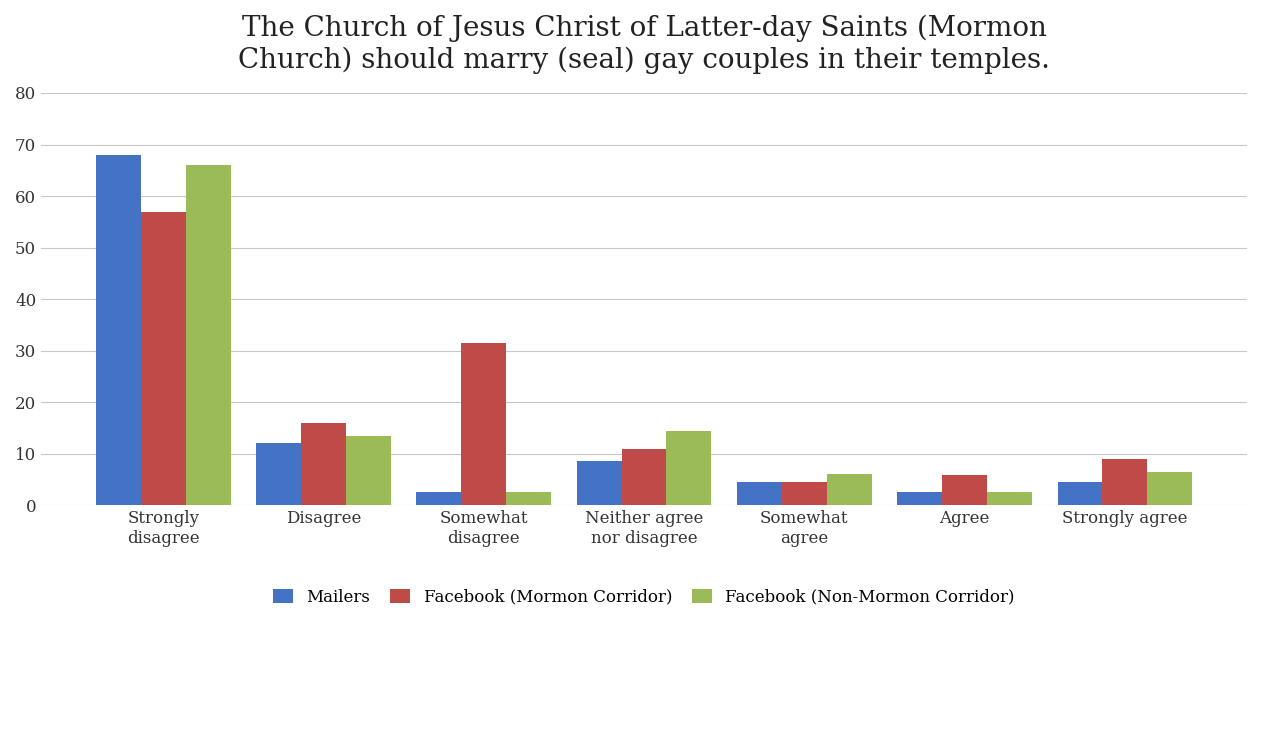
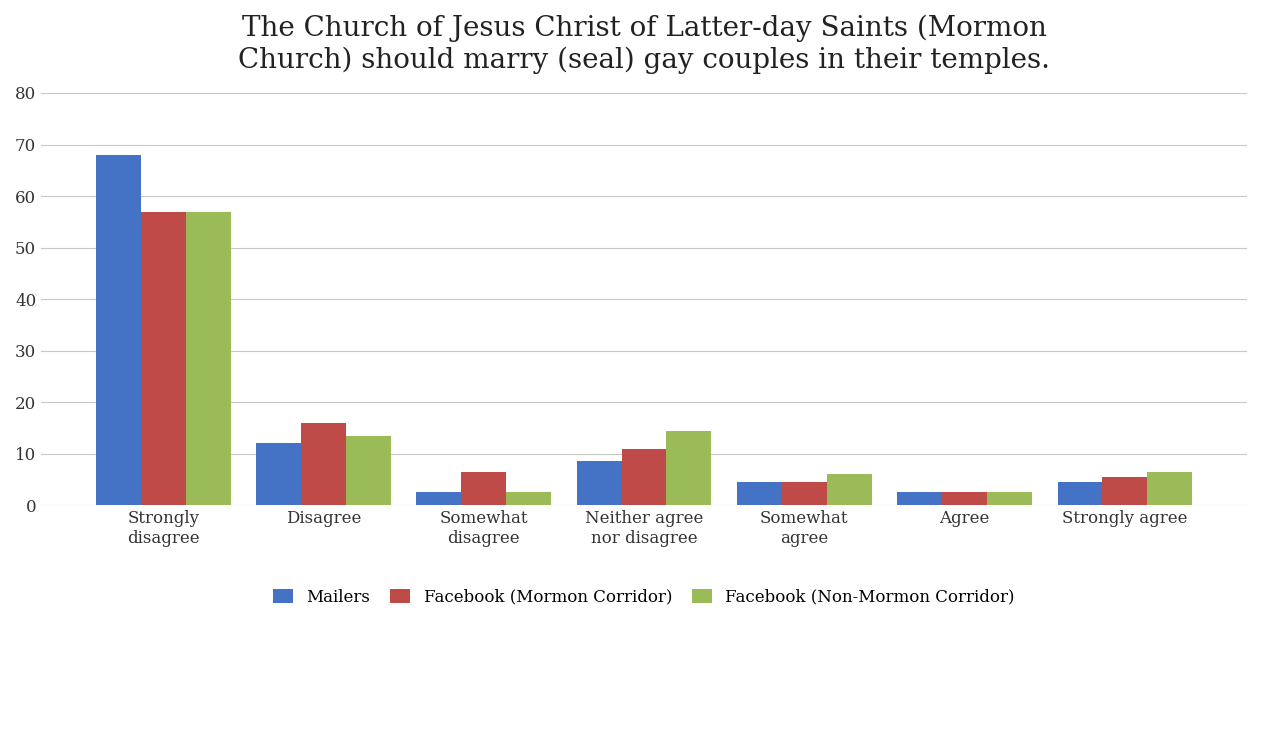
Facebook (Non-Mormon Corridor)/Strongly disagree: 66.0 -> 57.0
Facebook (Mormon Corridor)/Somewhat disagree: 31.4 -> 6.5
Facebook (Mormon Corridor)/Agree: 5.8 -> 2.5
Facebook (Mormon Corridor)/Strongly agree: 9.0 -> 5.5
